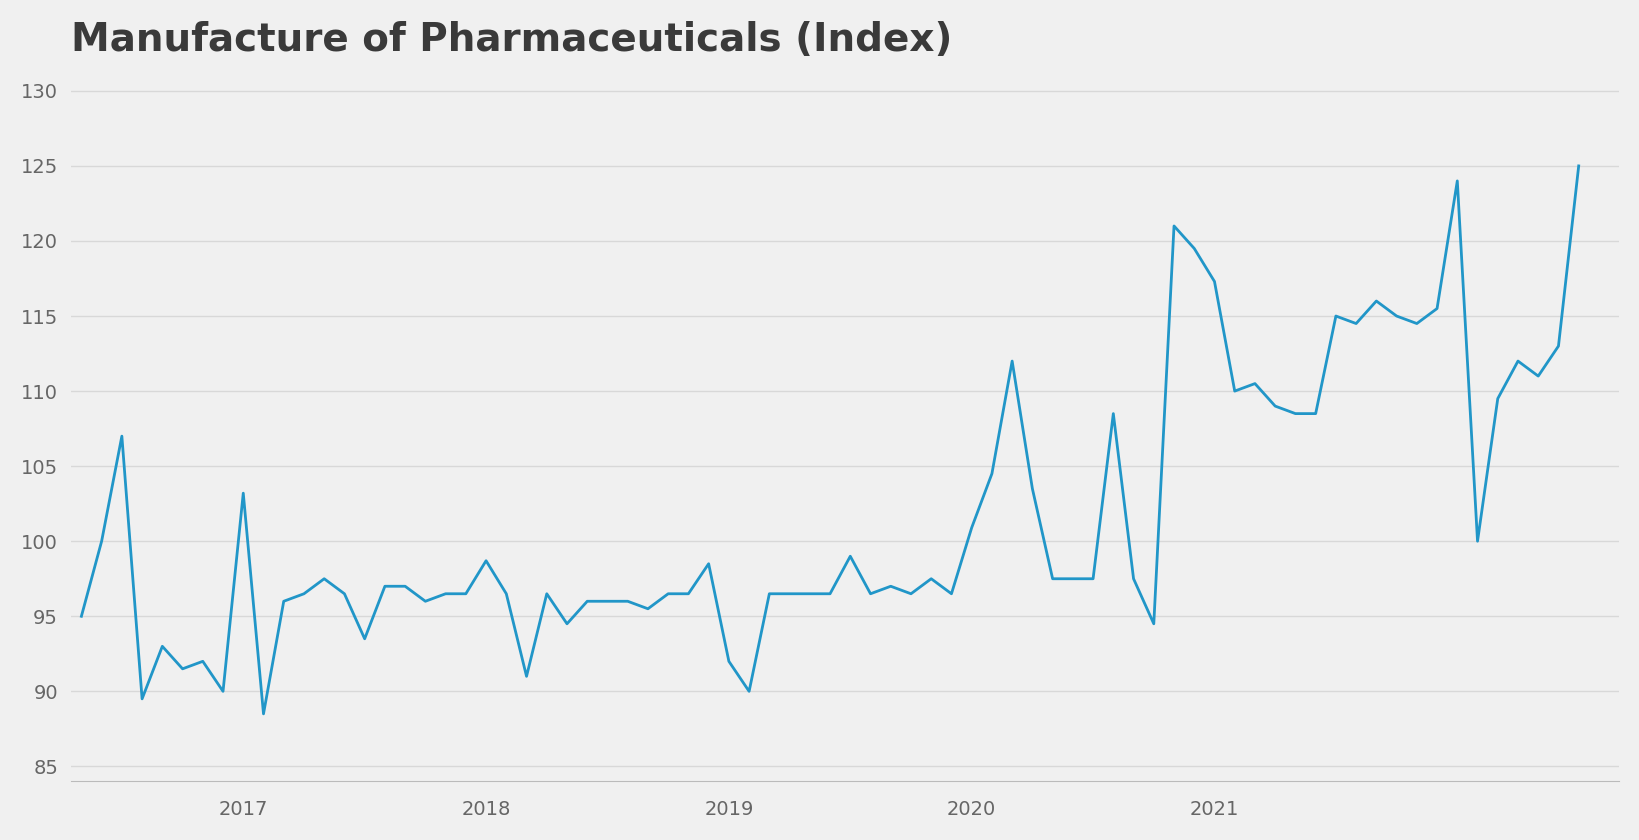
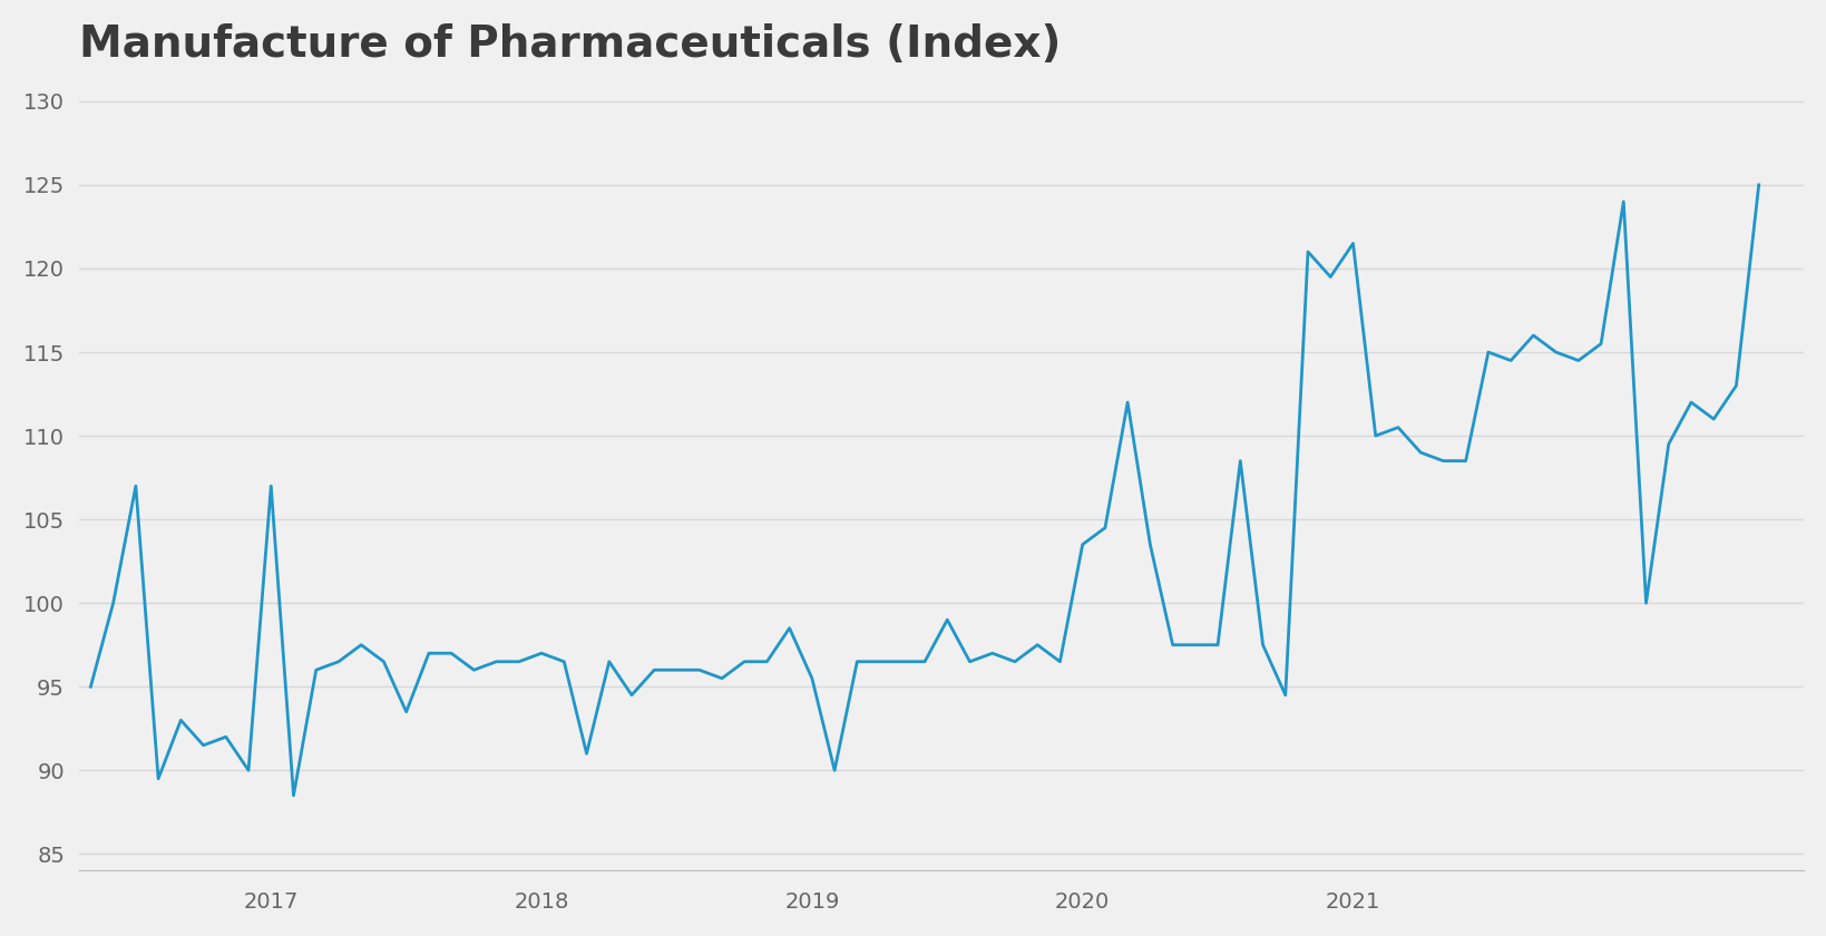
2017: 103.2 -> 107.0
2018: 98.7 -> 97.0
2019: 92.0 -> 95.5
2020: 100.9 -> 103.5
2021: 117.3 -> 121.5
